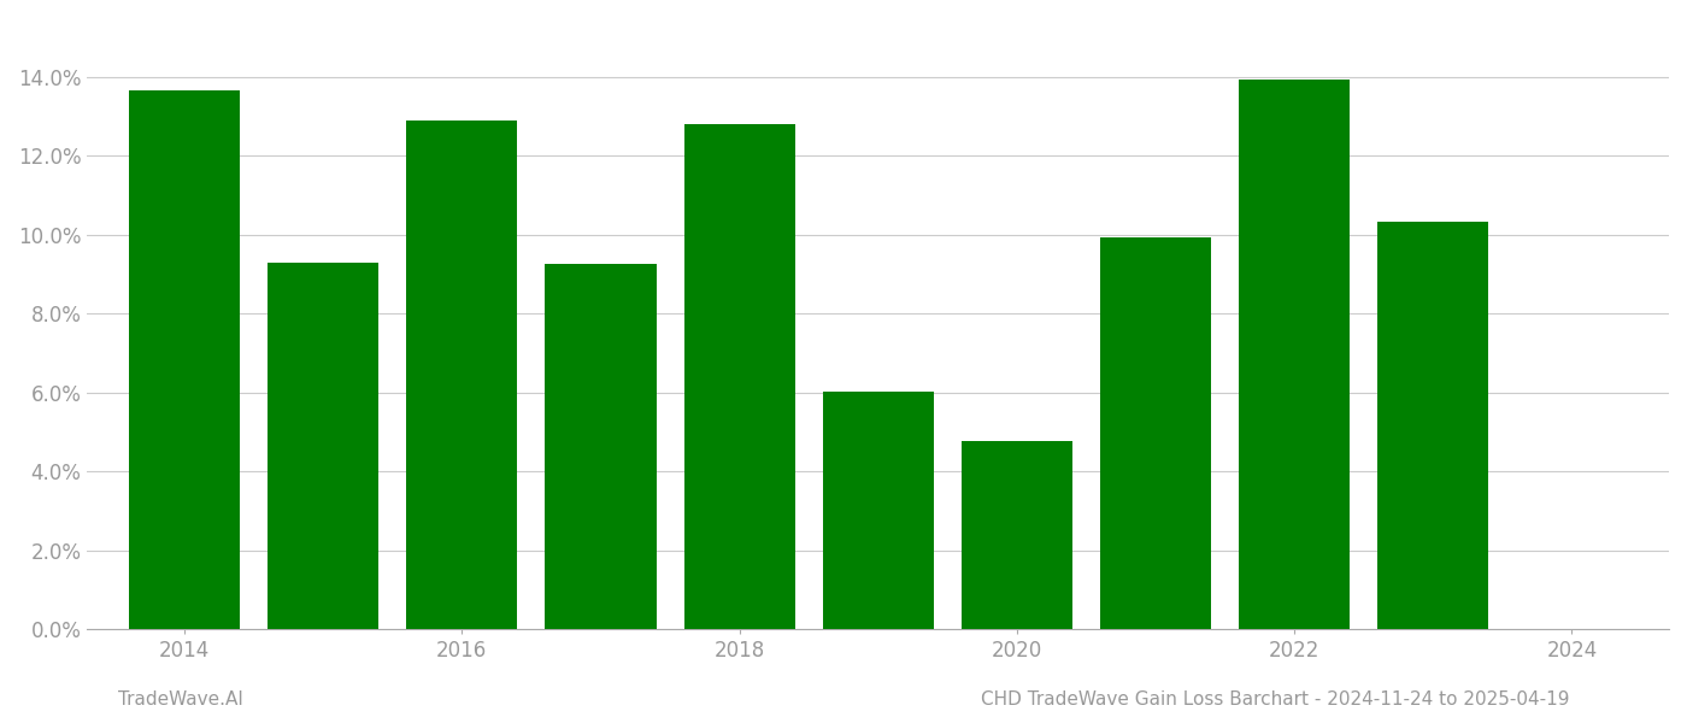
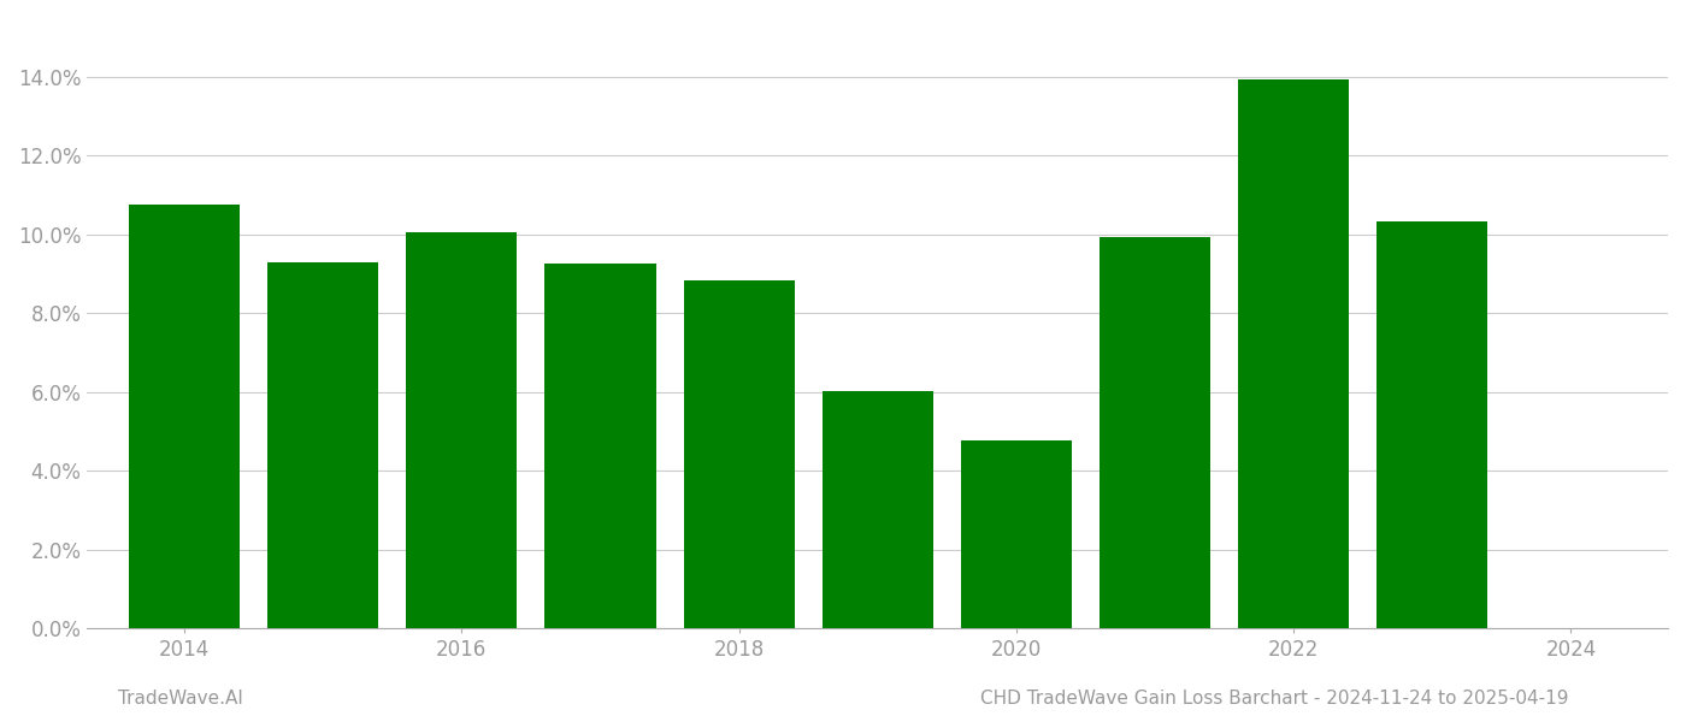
2014: 13.68% -> 10.75%
2016: 12.90% -> 10.05%
2018: 12.80% -> 8.85%
